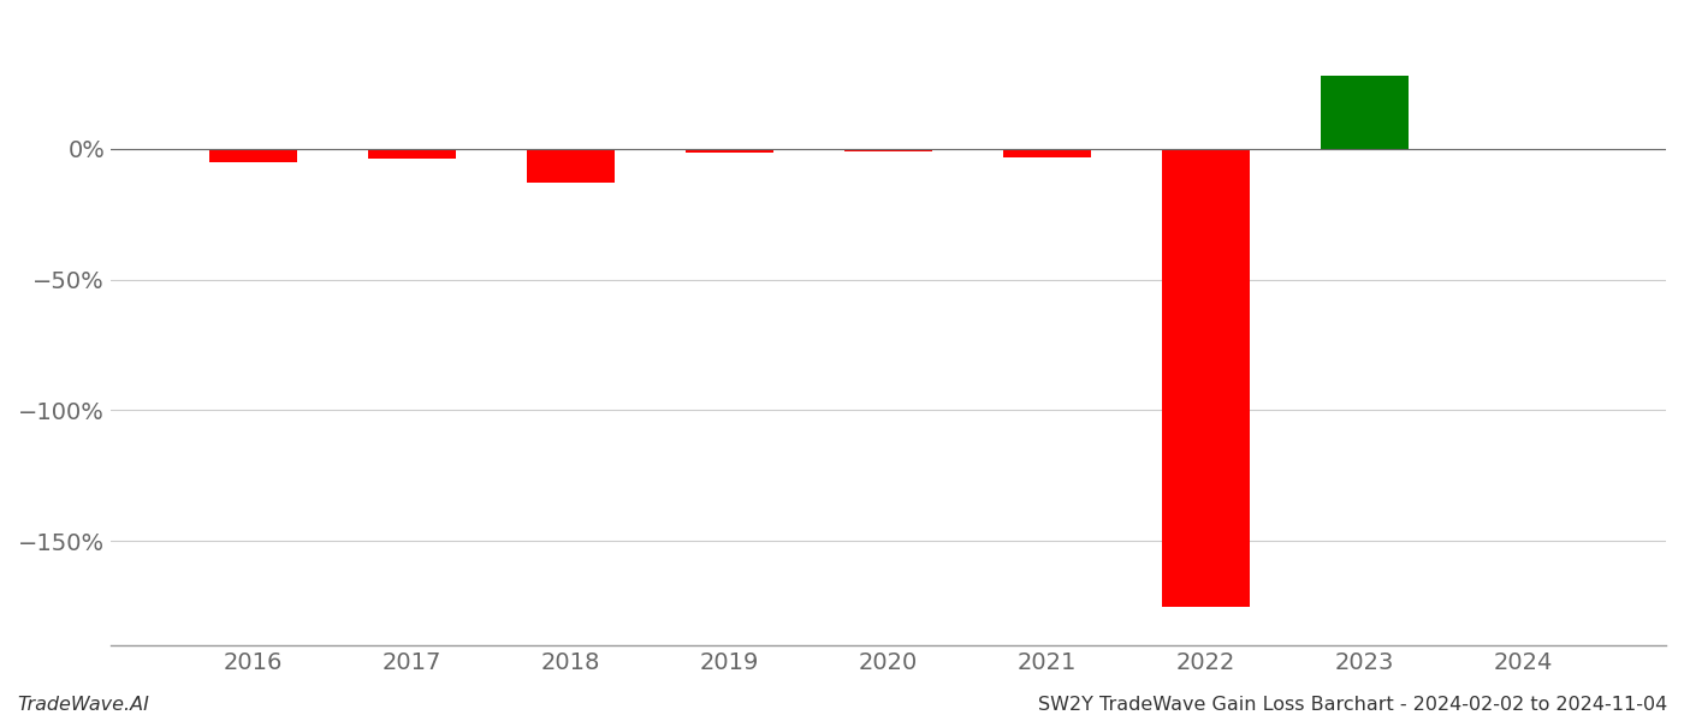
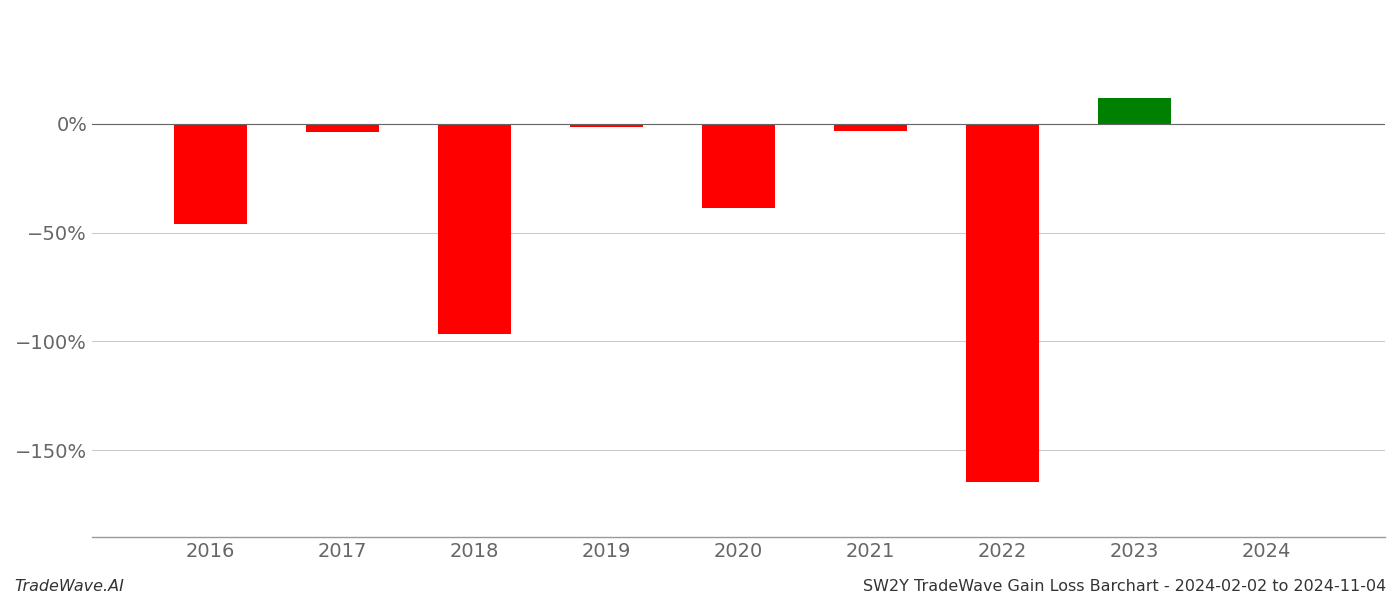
2016: -5.0% -> -46.0%
2018: -13.0% -> -96.5%
2020: -1.0% -> -38.5%
2022: -175.0% -> -164.5%
2023: 28.0% -> 12.0%
